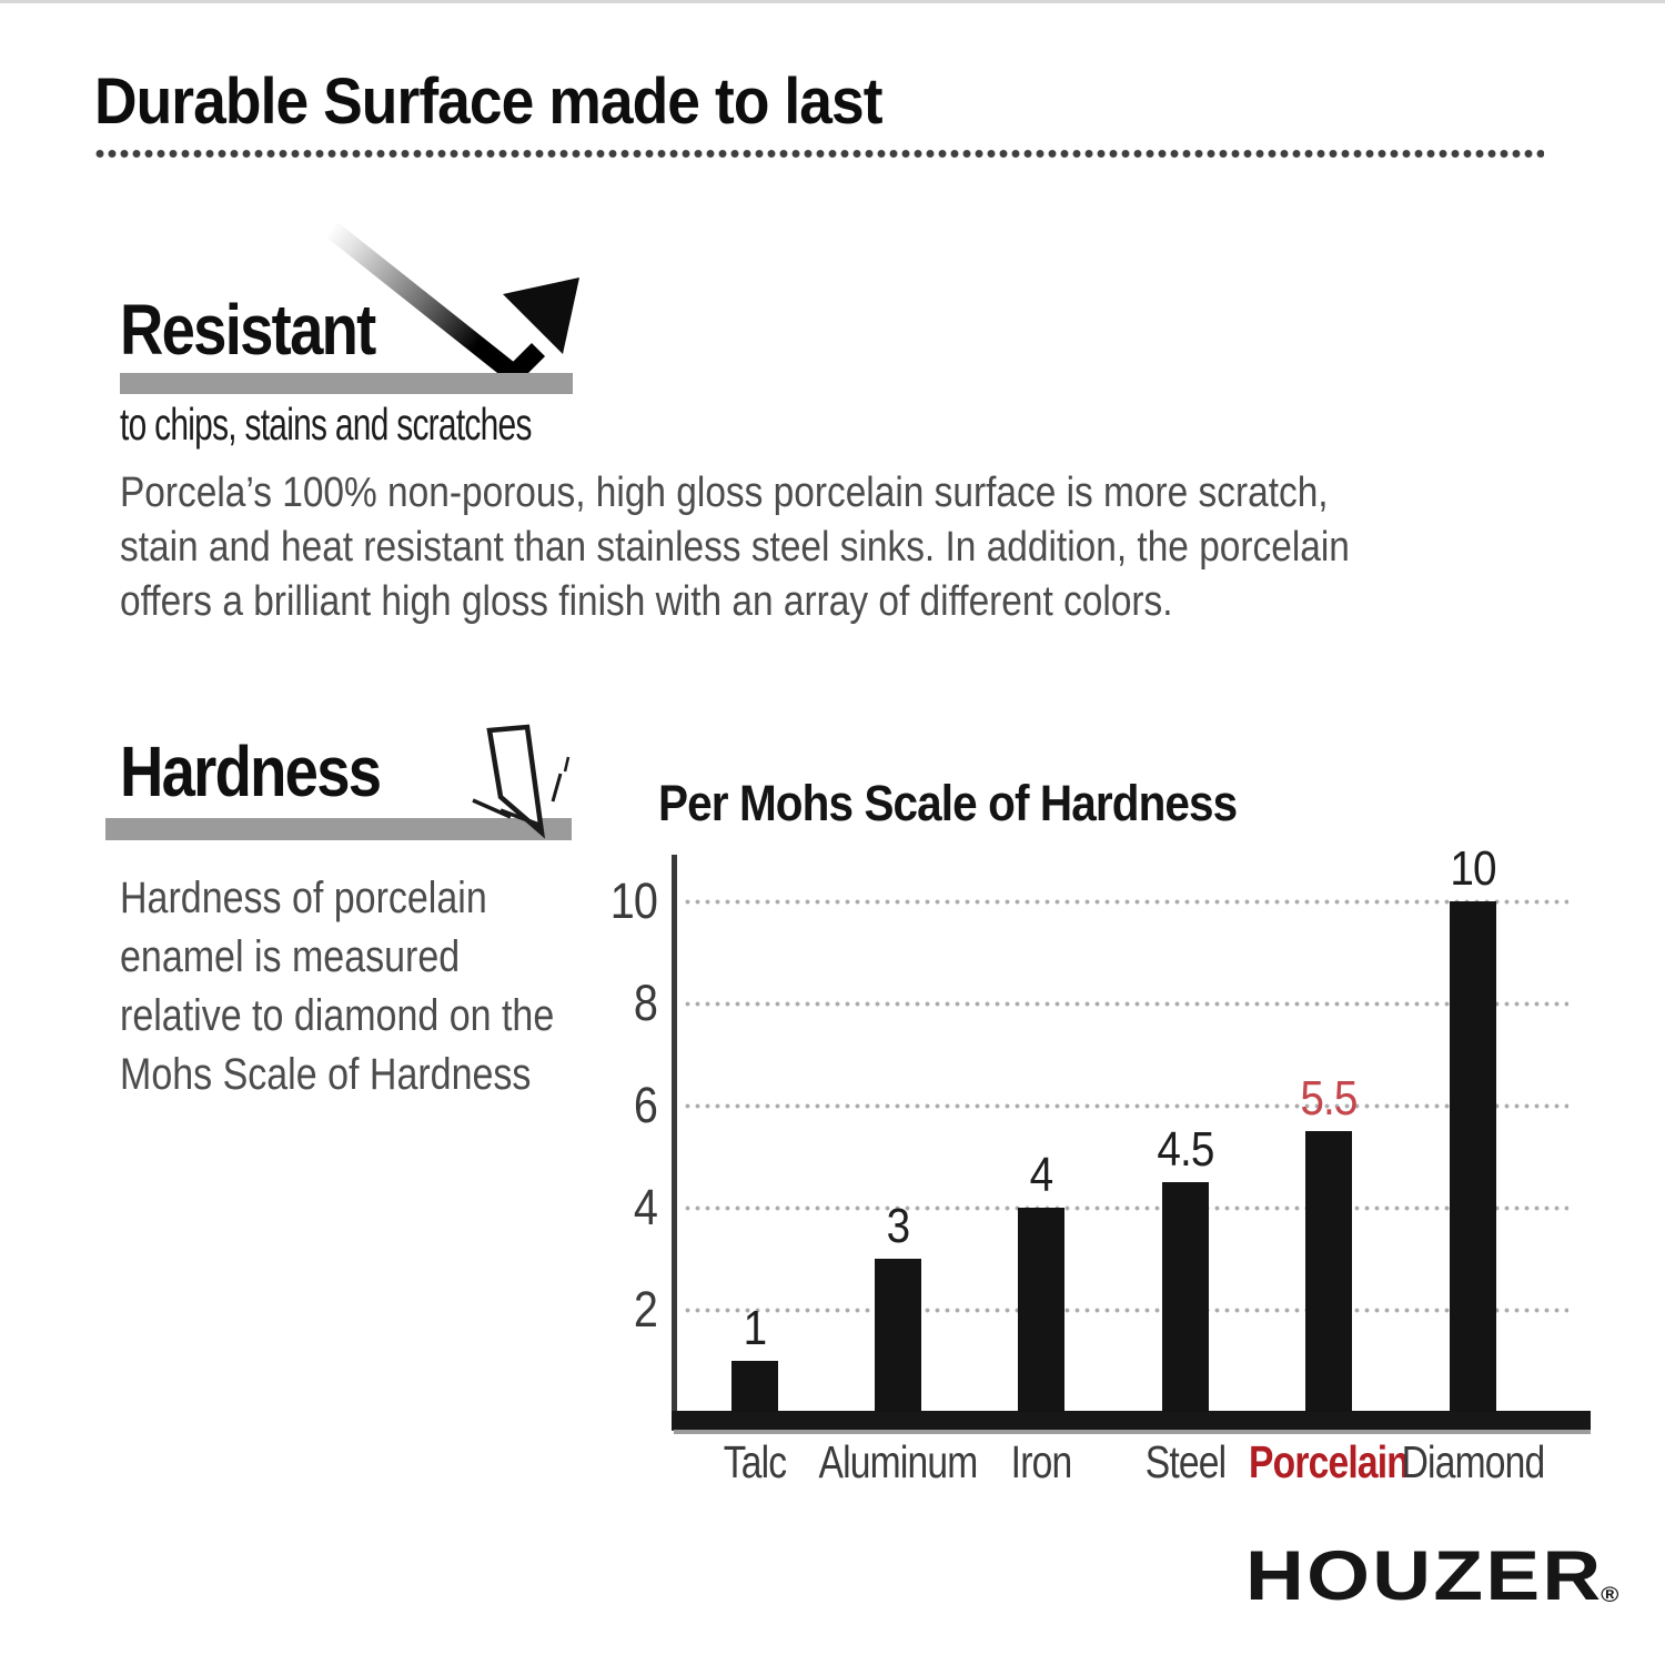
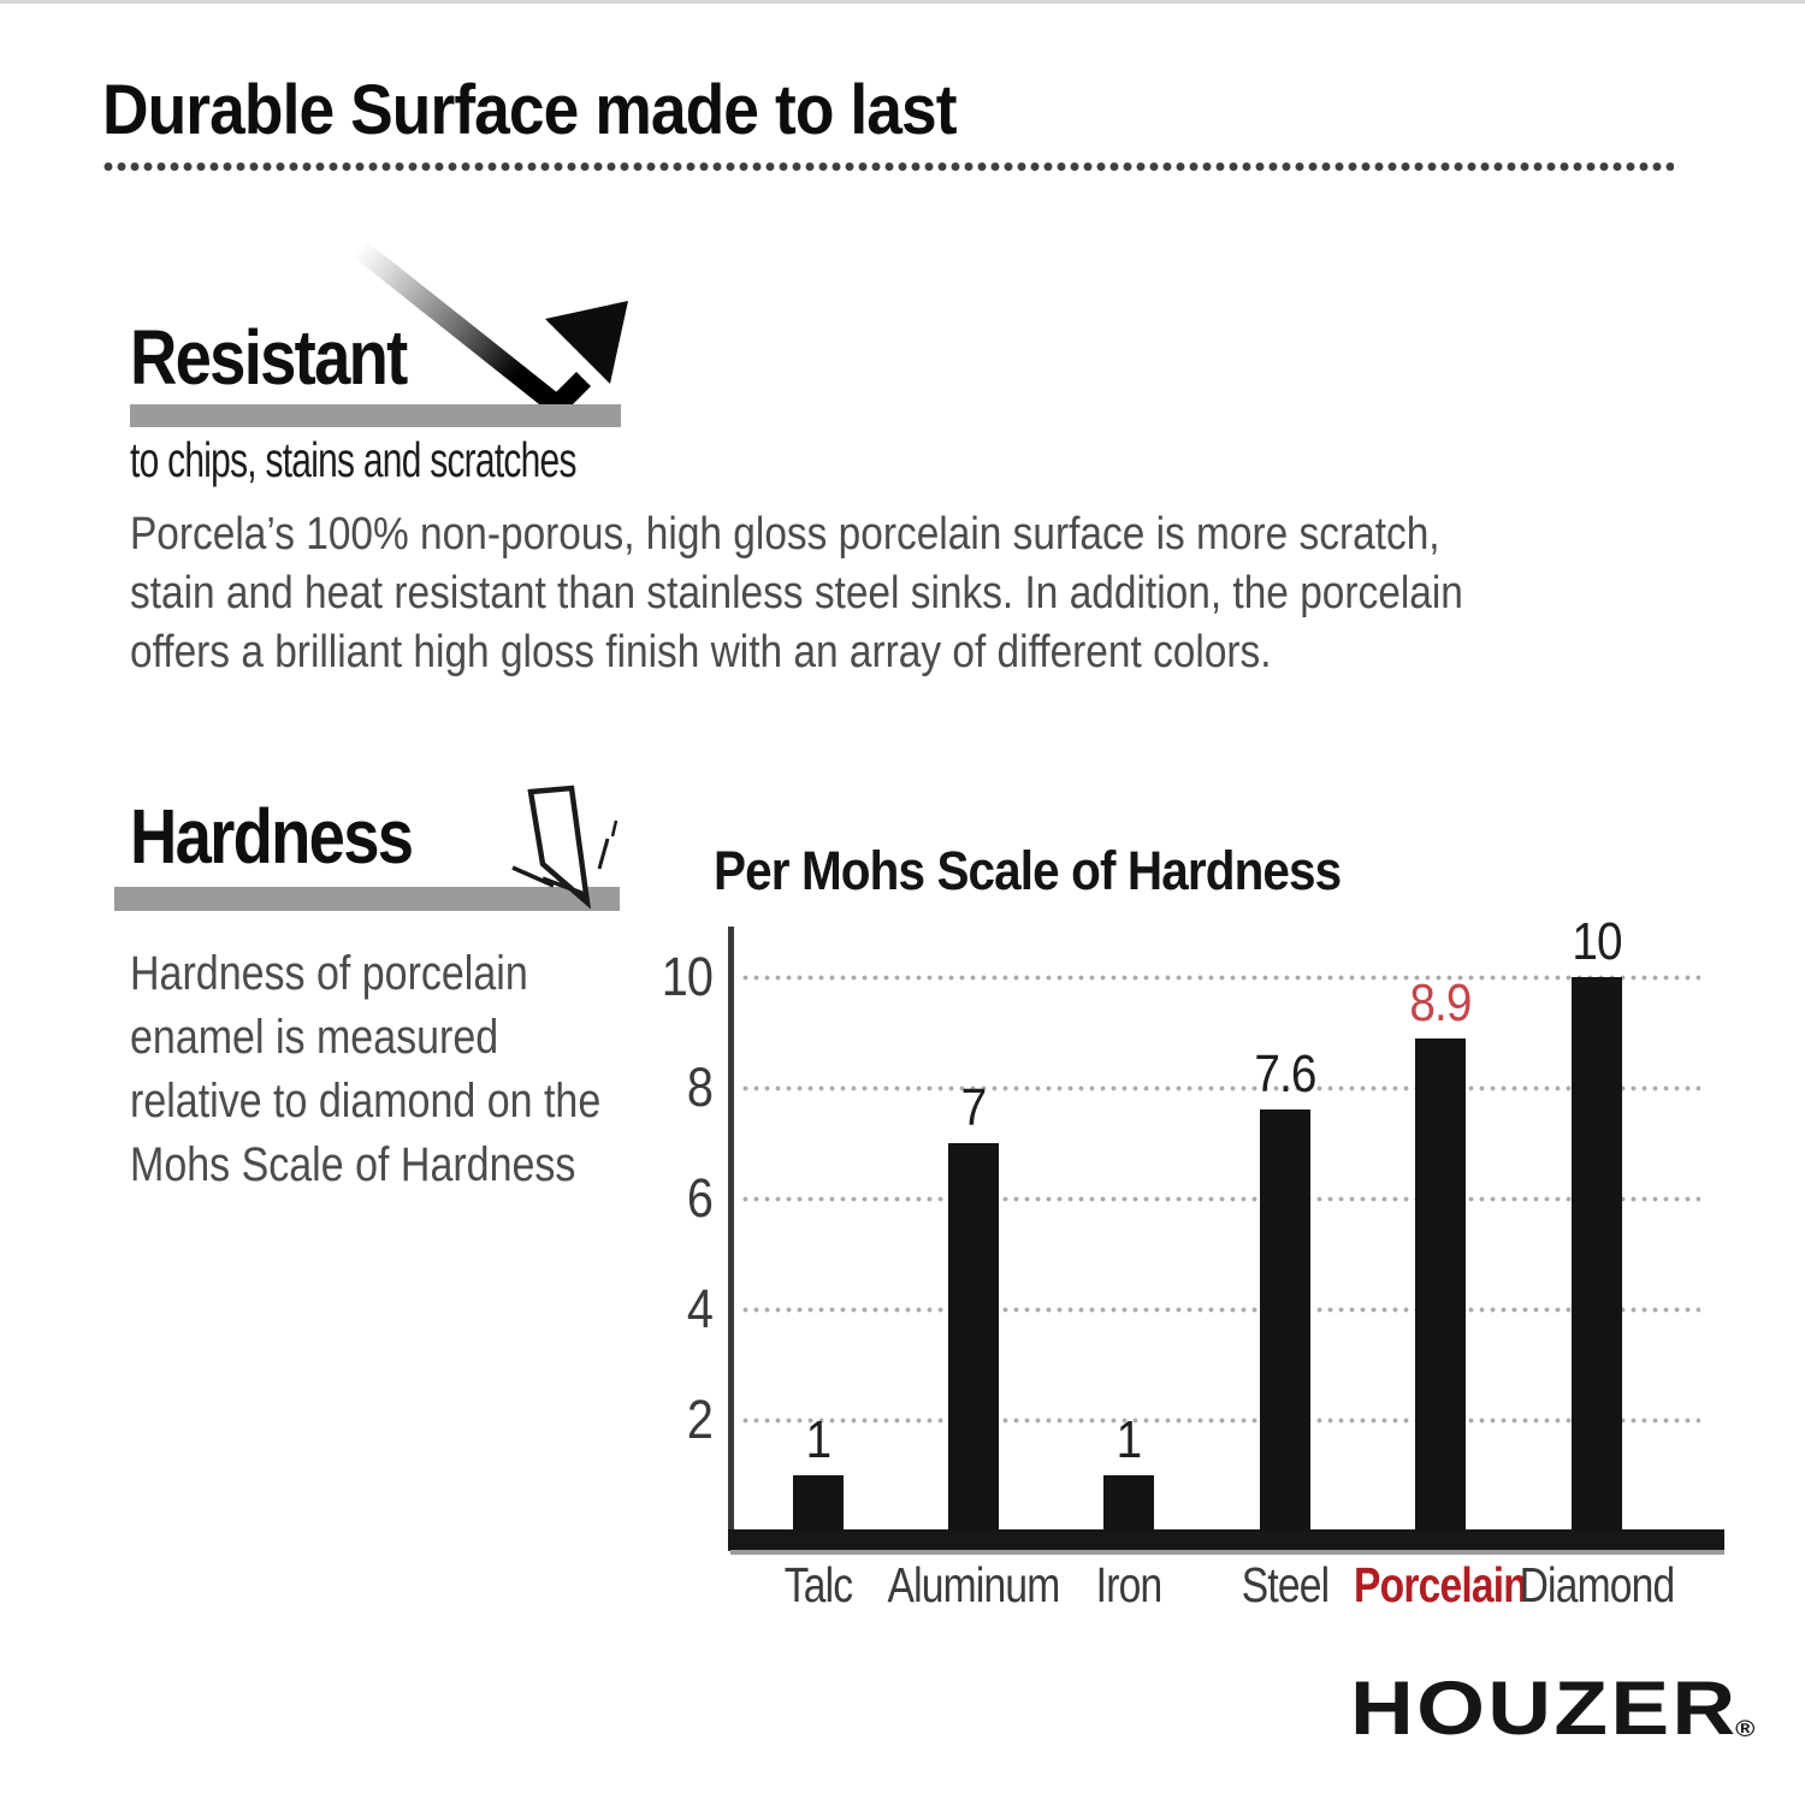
Aluminum: 3 -> 7
Iron: 4 -> 1
Steel: 4.5 -> 7.6
Porcelain: 5.5 -> 8.9
